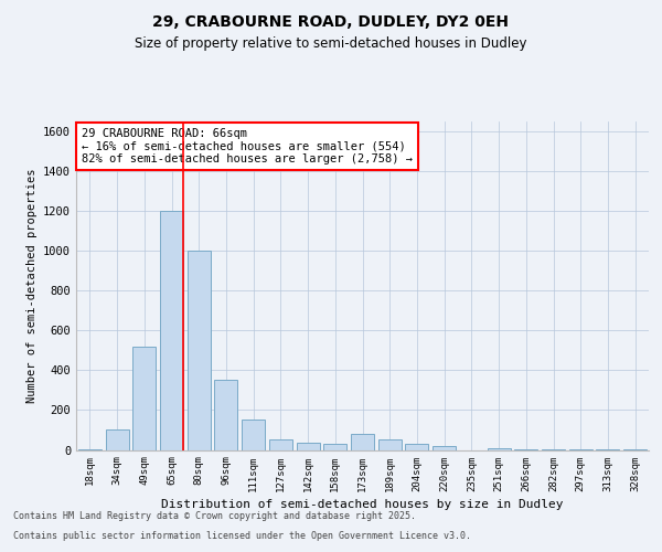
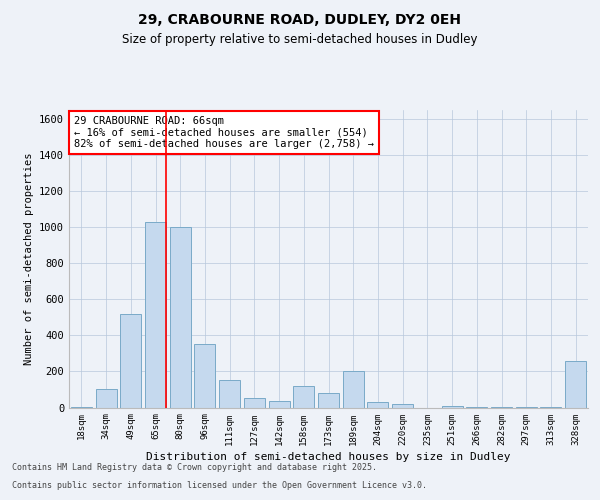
65sqm: 1200 -> 1030
158sqm: 30 -> 120
189sqm: 50 -> 200
328sqm: 0 -> 260
